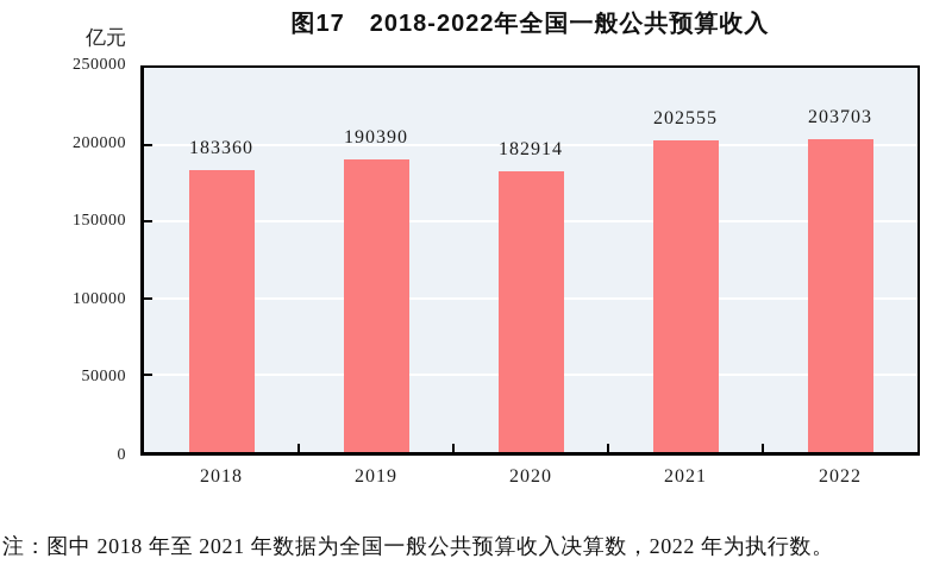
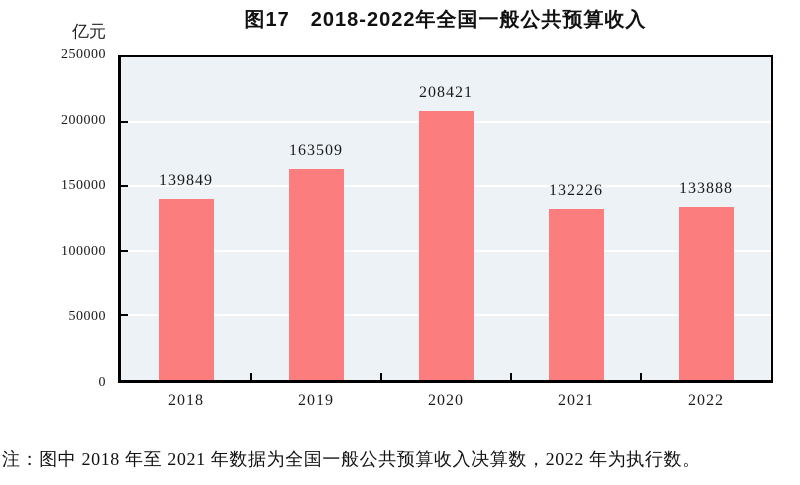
2018: 183360 -> 139849
2019: 190390 -> 163509
2020: 182914 -> 208421
2021: 202555 -> 132226
2022: 203703 -> 133888
